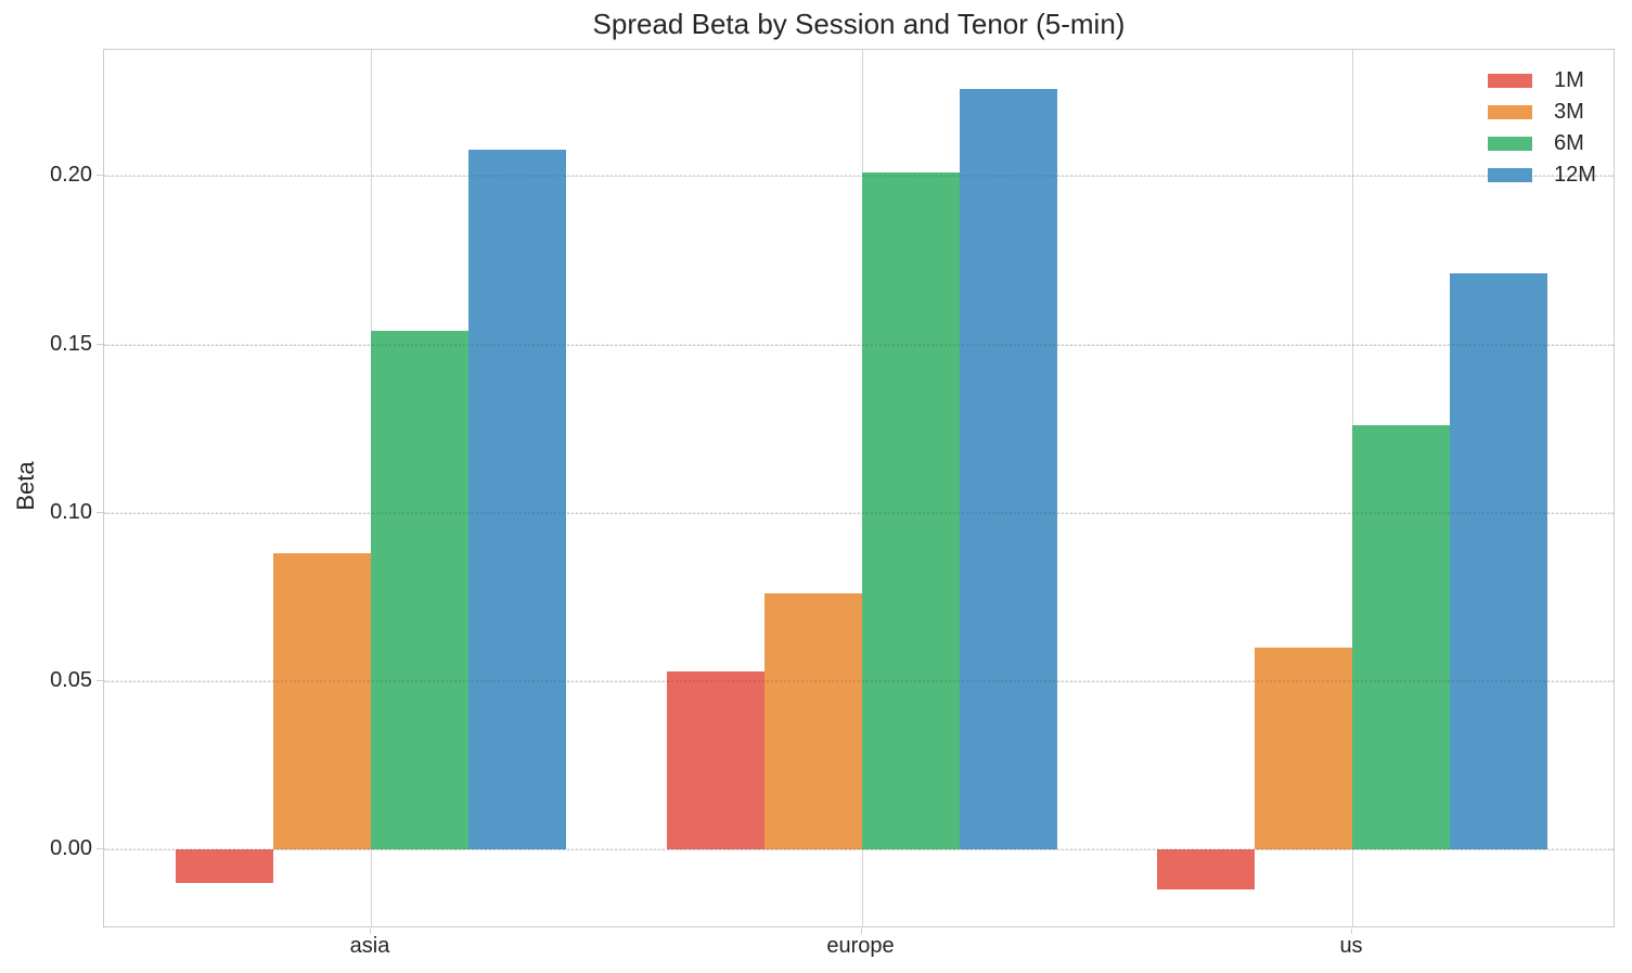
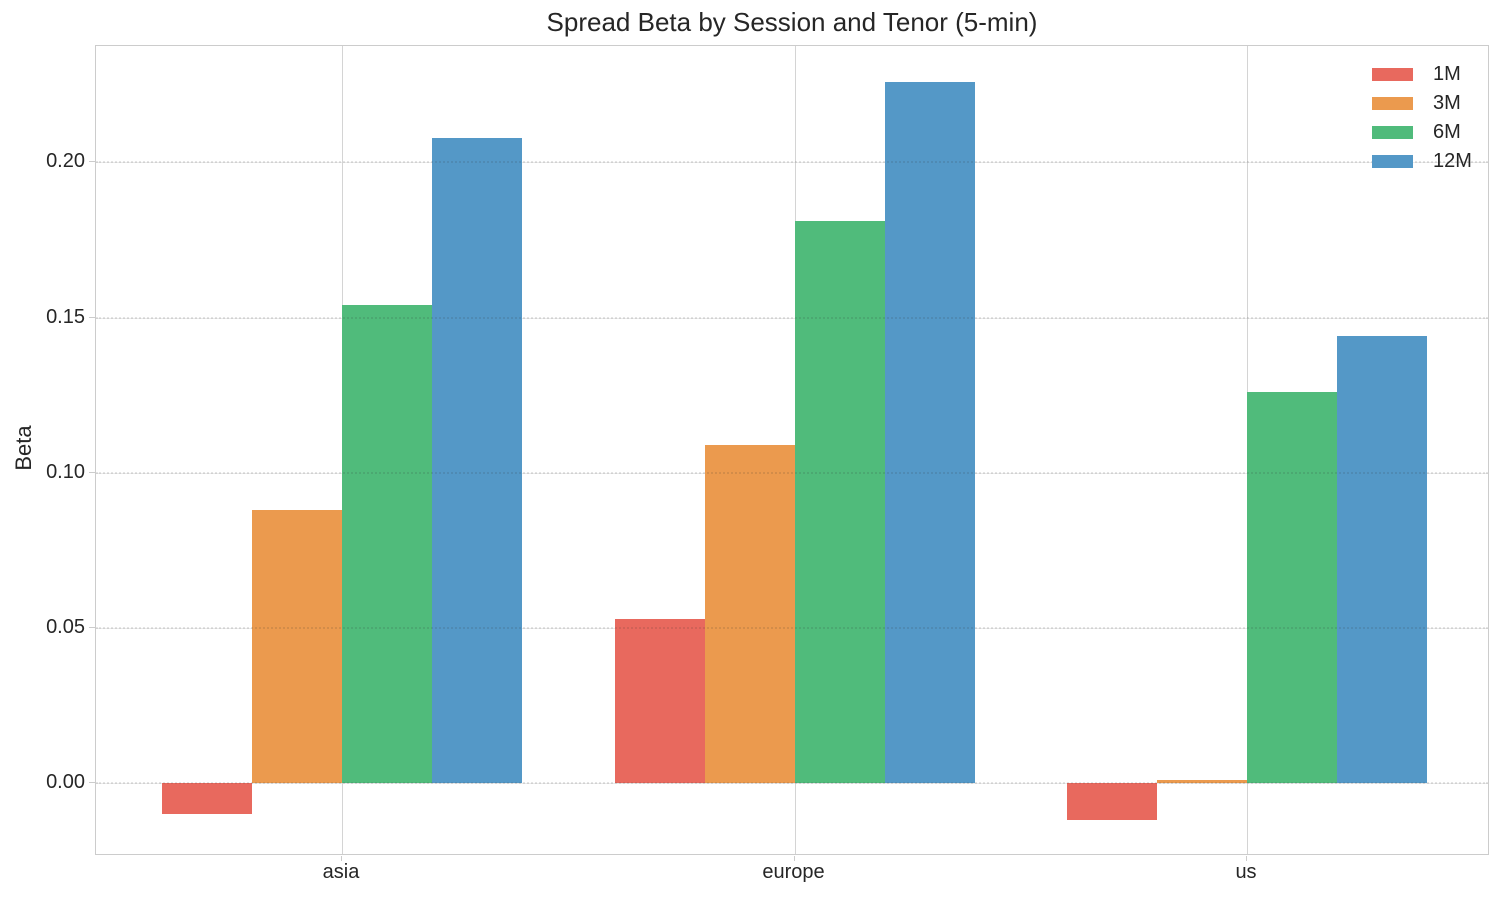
3M/europe: 0.076 -> 0.109
6M/europe: 0.201 -> 0.181
3M/us: 0.060 -> 0.001
12M/us: 0.171 -> 0.144
